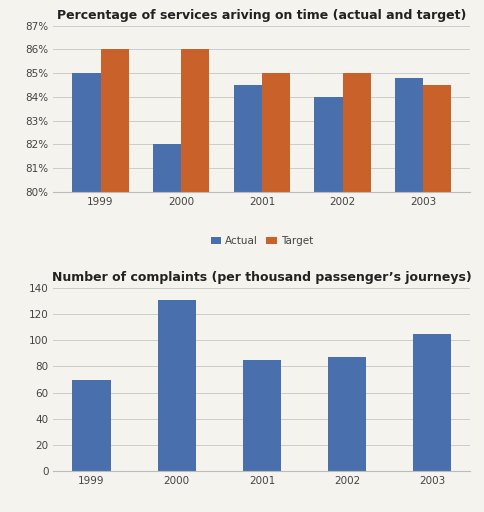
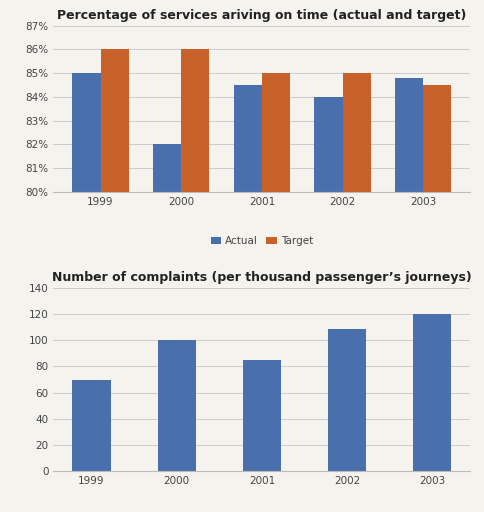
Number of complaints (per thousand passenger’s journeys)/2000: 131 -> 100
Number of complaints (per thousand passenger’s journeys)/2002: 87 -> 109
Number of complaints (per thousand passenger’s journeys)/2003: 105 -> 120
